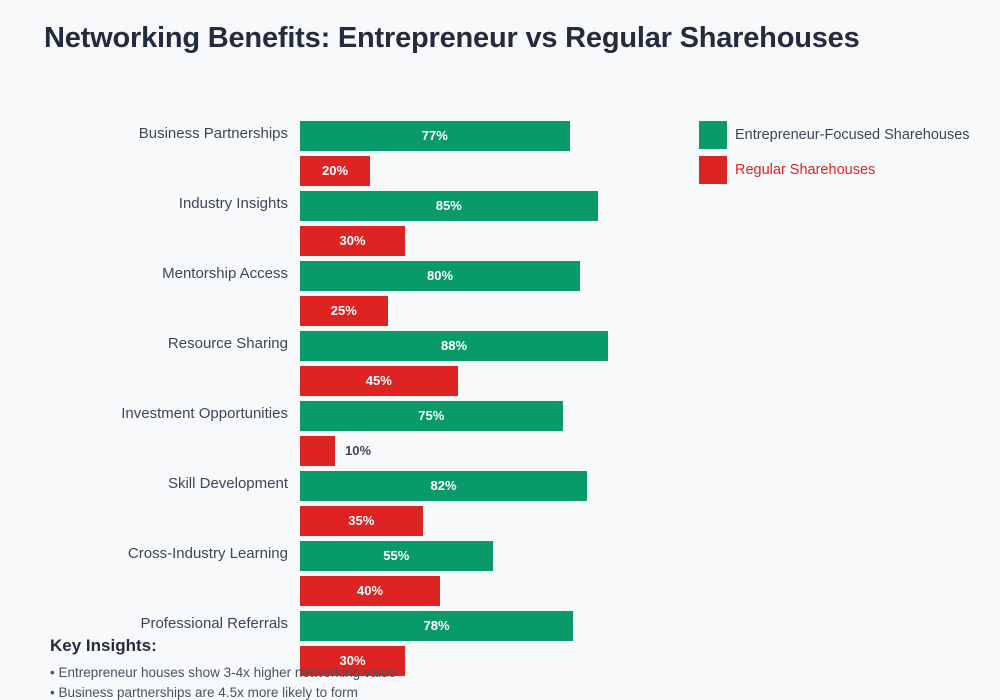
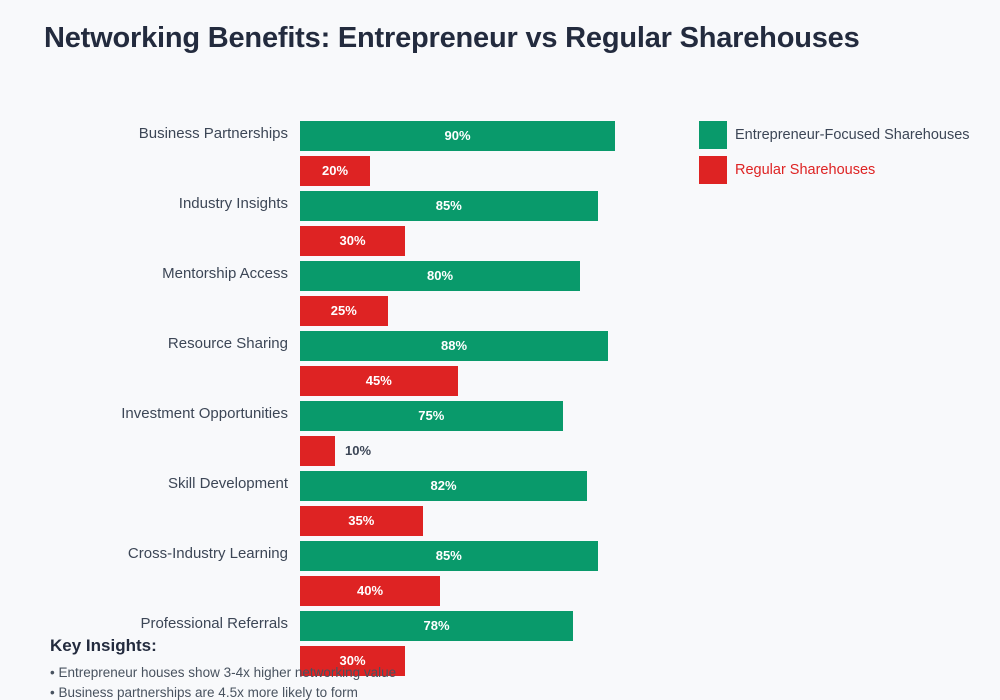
Entrepreneur-Focused Sharehouses/Business Partnerships: 77% -> 90%
Entrepreneur-Focused Sharehouses/Cross-Industry Learning: 55% -> 85%
